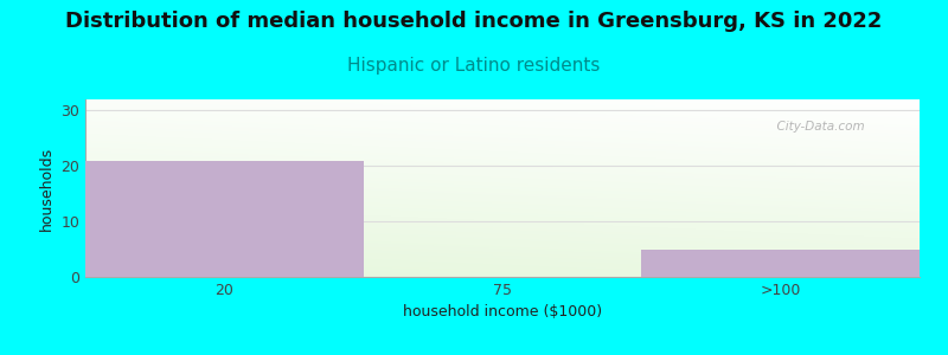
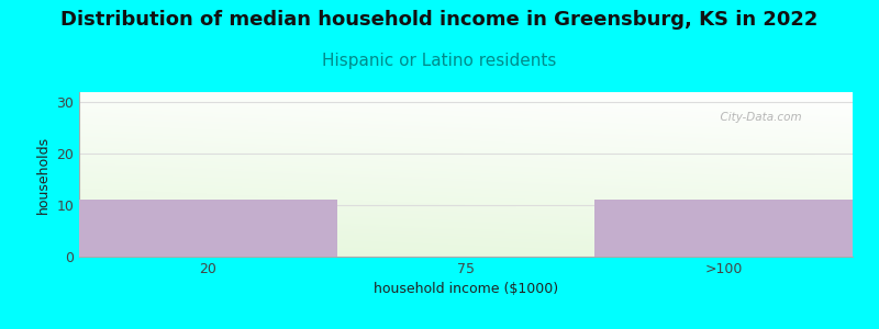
20: 21 -> 11
>100: 5 -> 11
